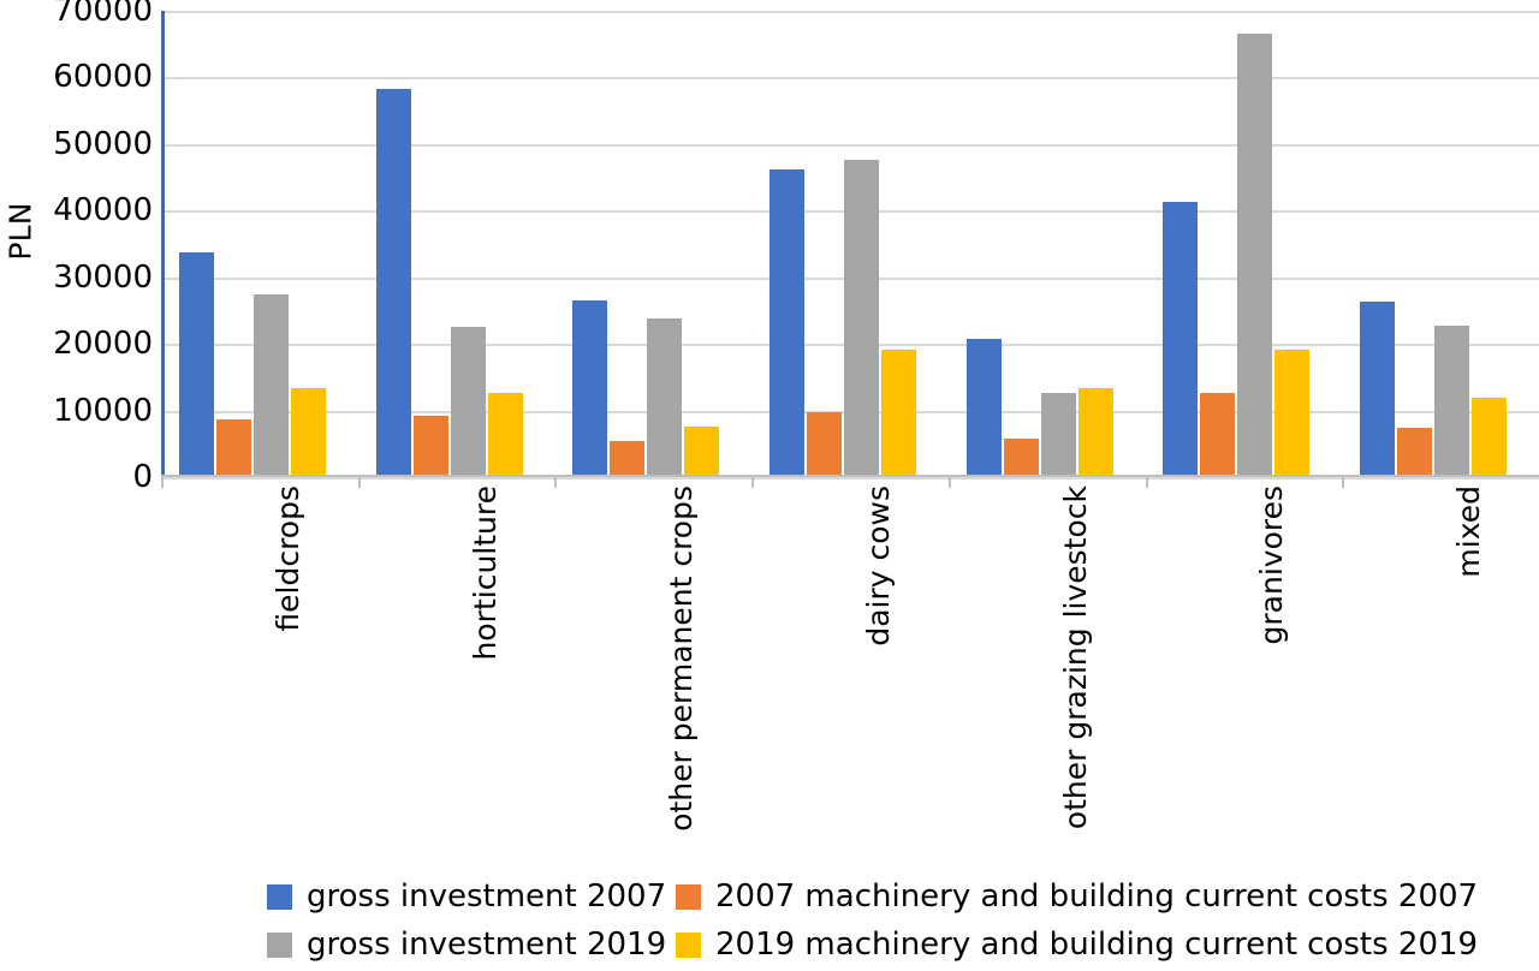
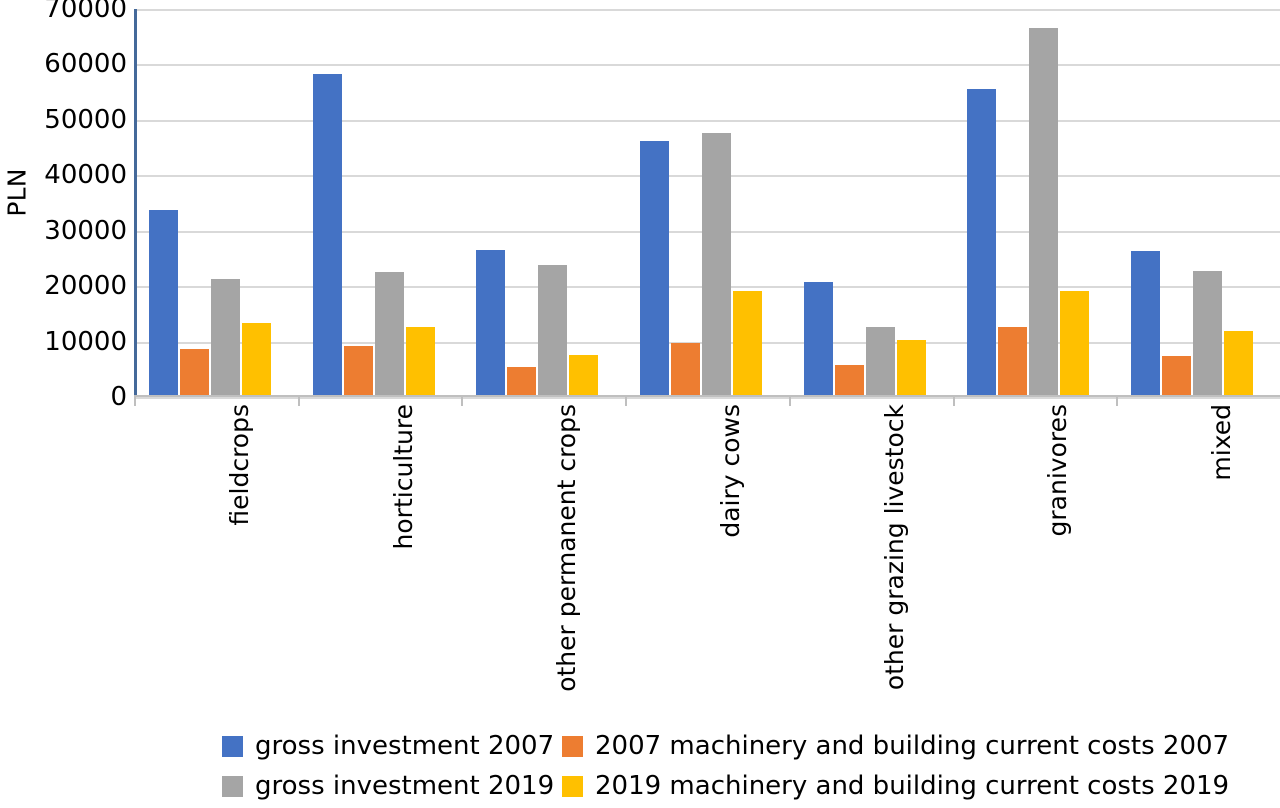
gross investment 2019/fieldcrops: 27000 -> 21000
2019 machinery and building current costs 2019/other grazing livestock: 13000 -> 10000
gross investment 2007/granivores: 41000 -> 55000
